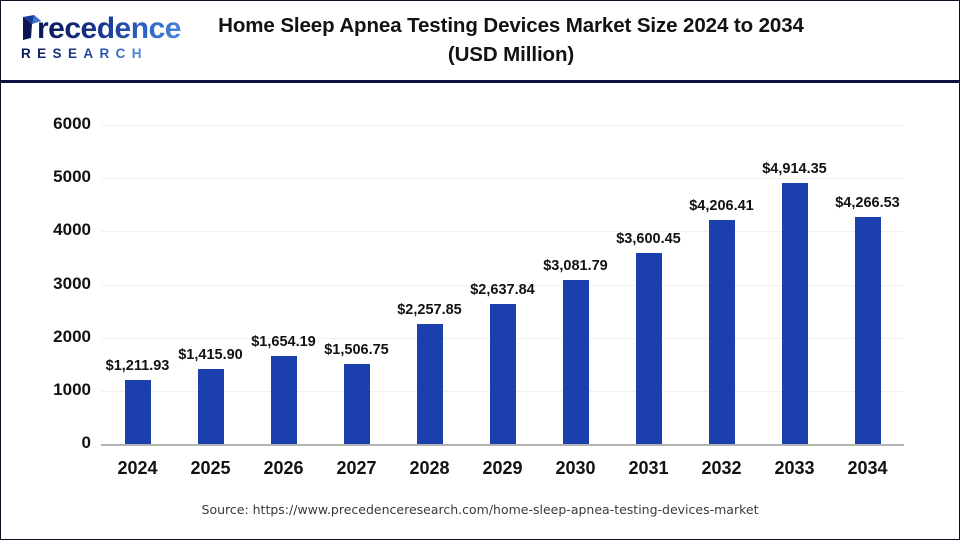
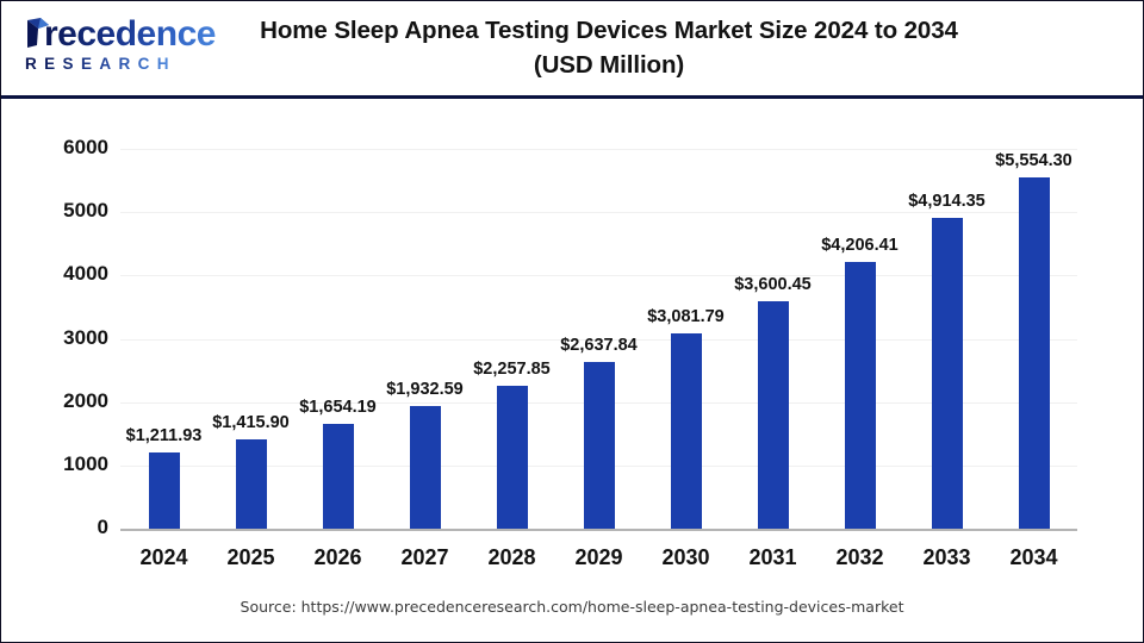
2027: $1,506.75 -> $1,932.59
2034: $4,266.53 -> $5,554.30
